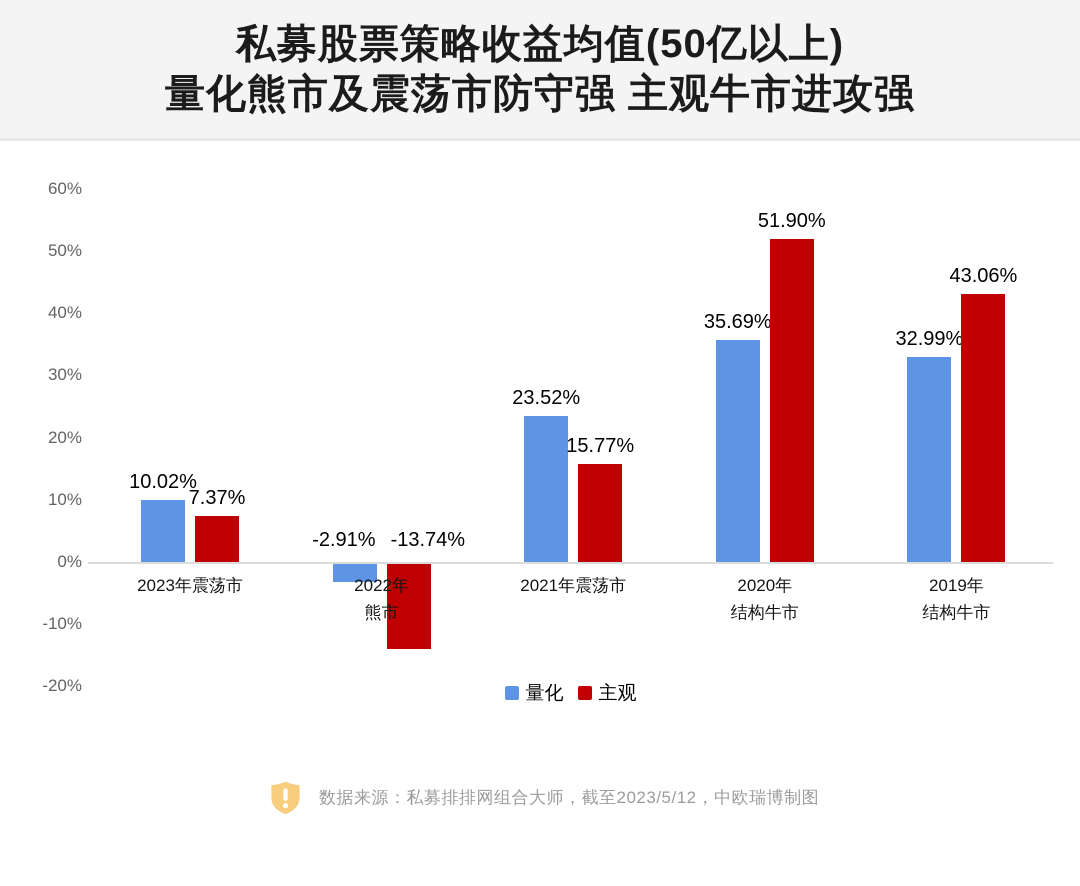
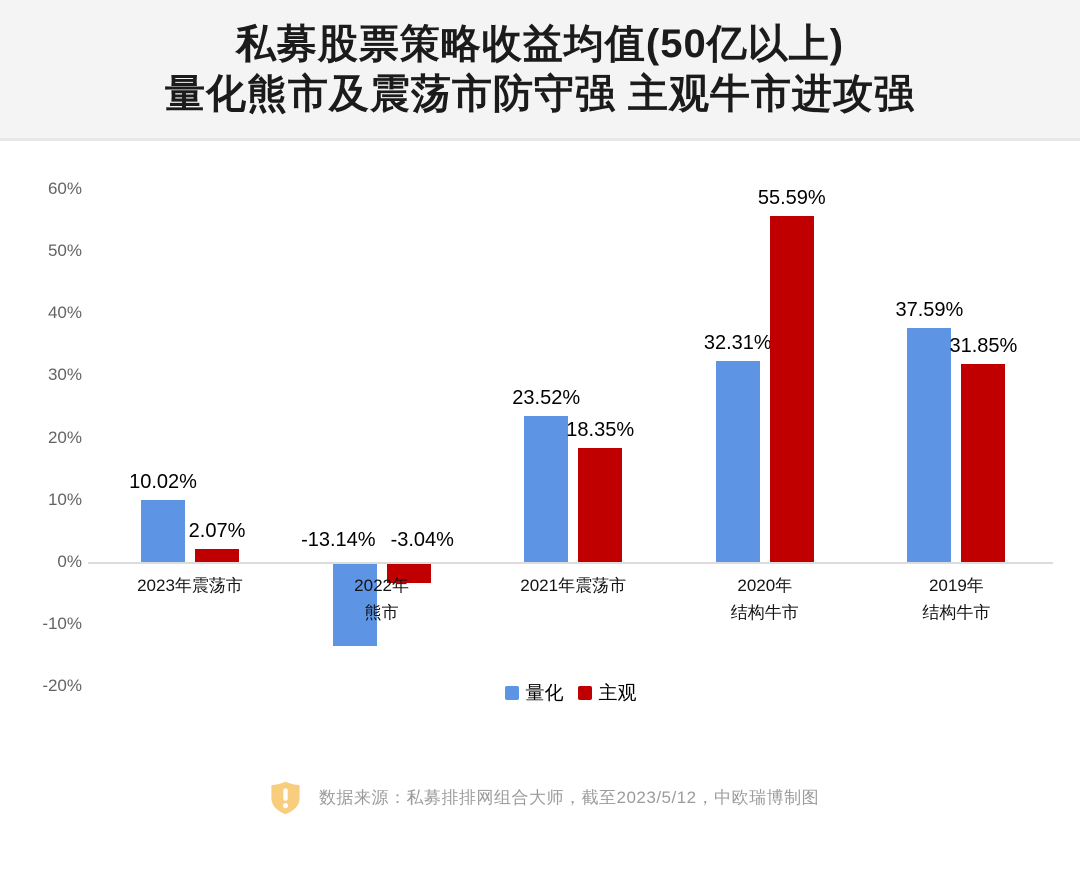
主观/2023年震荡市: 7.37% -> 2.07%
量化/2022年熊市: -2.91% -> -13.14%
主观/2022年熊市: -13.74% -> -3.04%
主观/2021年震荡市: 15.77% -> 18.35%
量化/2020年结构牛市: 35.69% -> 32.31%
主观/2020年结构牛市: 51.90% -> 55.59%
量化/2019年结构牛市: 32.99% -> 37.59%
主观/2019年结构牛市: 43.06% -> 31.85%
